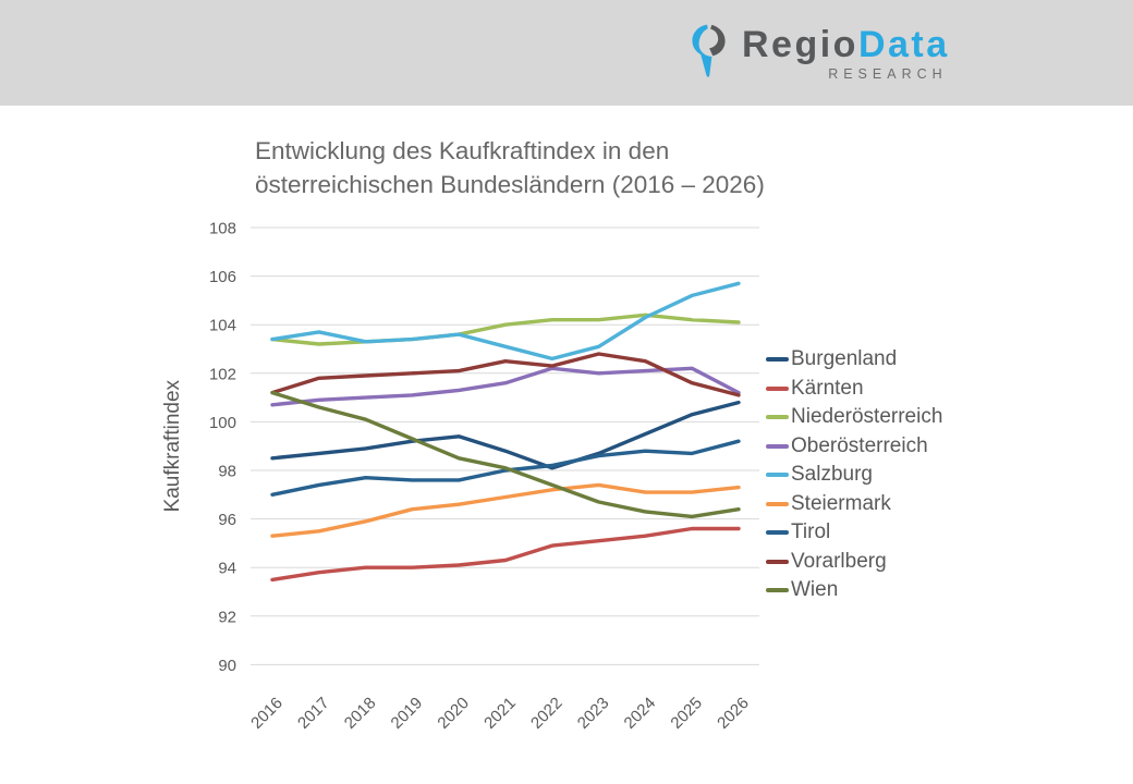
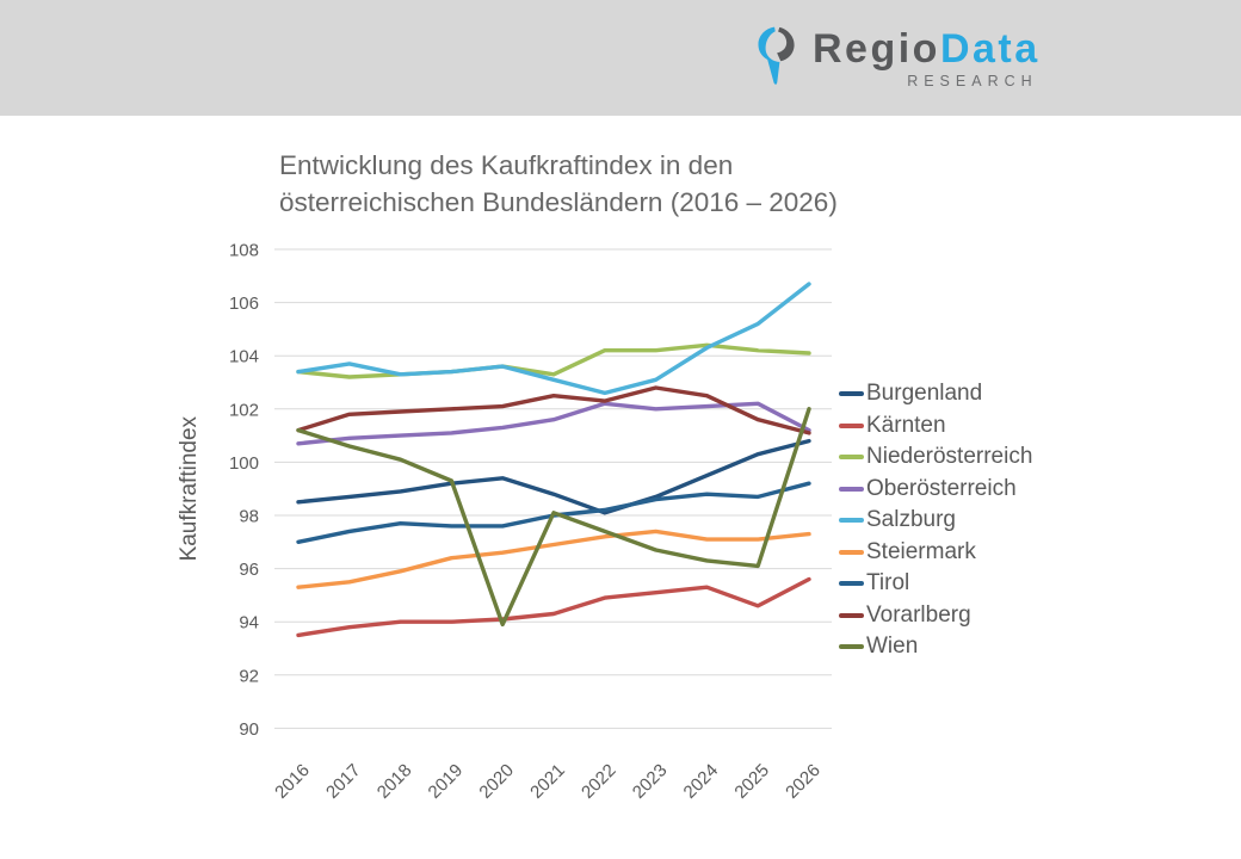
Wien/2020: 98.5 -> 93.9
Niederösterreich/2021: 104.0 -> 103.3
Kärnten/2025: 95.6 -> 94.6
Salzburg/2026: 105.7 -> 106.7
Wien/2026: 96.4 -> 102.0
